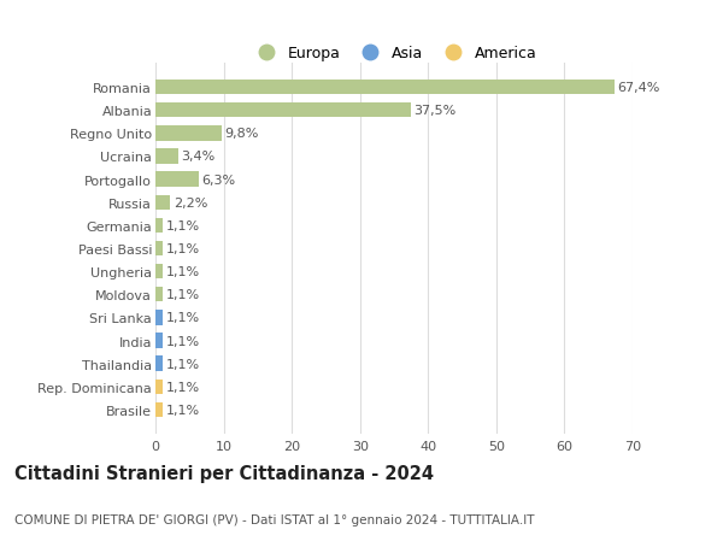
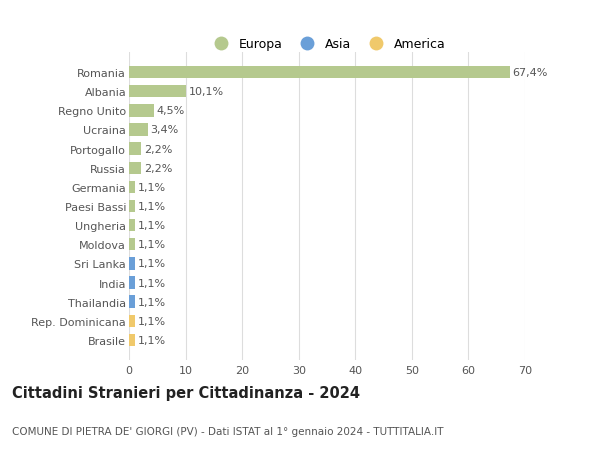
Albania: 37,5% -> 10,1%
Regno Unito: 9,8% -> 4,5%
Portogallo: 6,3% -> 2,2%
